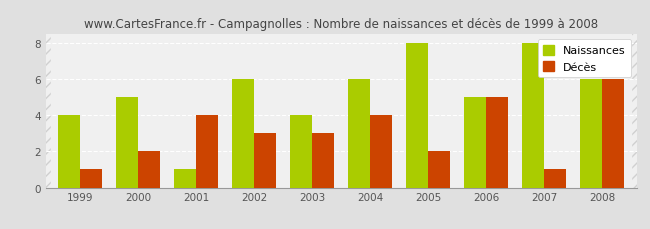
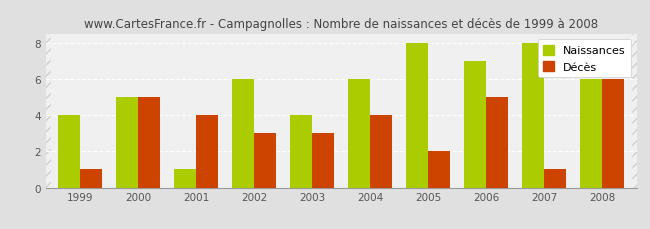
Décès/2000: 2 -> 5
Naissances/2006: 5 -> 7
